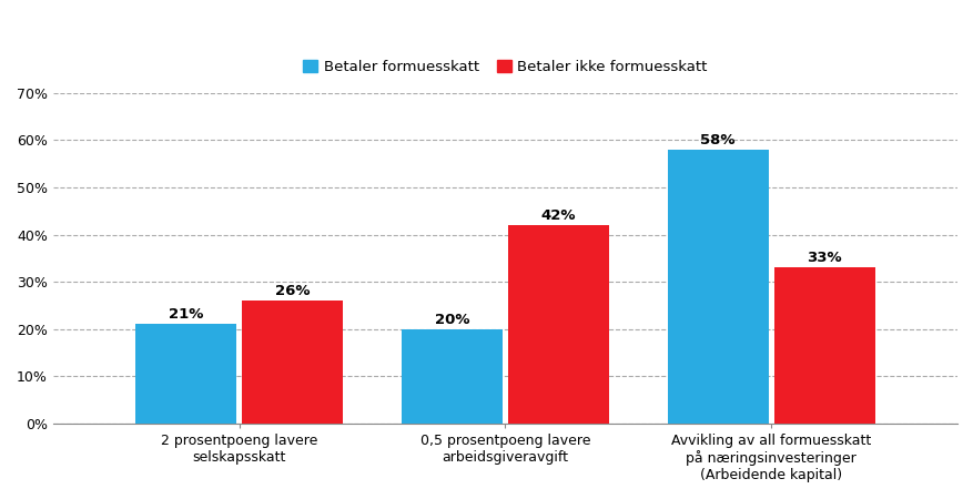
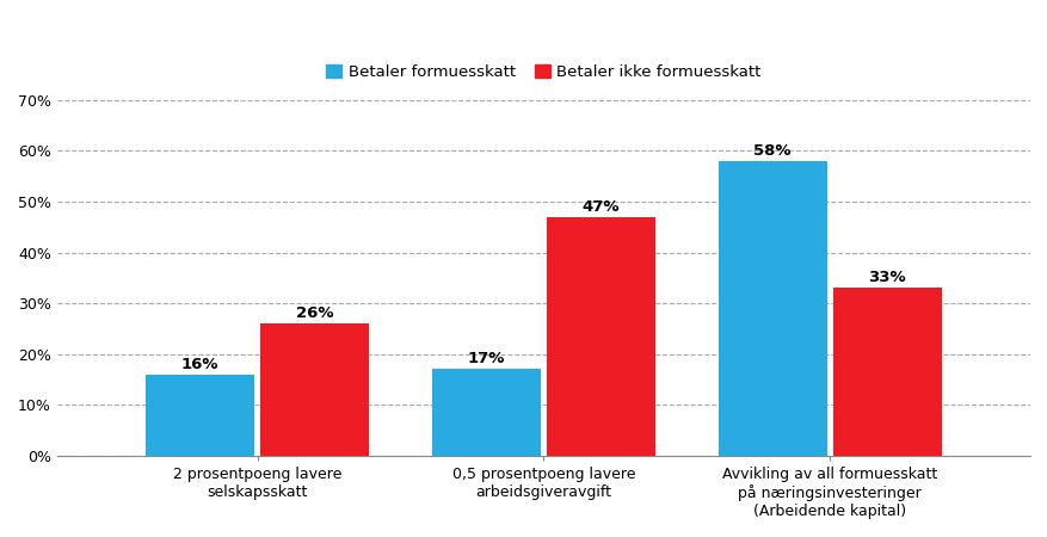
Betaler formuesskatt/2 prosentpoeng lavere selskapsskatt: 21% -> 16%
Betaler formuesskatt/0,5 prosentpoeng lavere arbeidsgiveravgift: 20% -> 17%
Betaler ikke formuesskatt/0,5 prosentpoeng lavere arbeidsgiveravgift: 42% -> 47%
